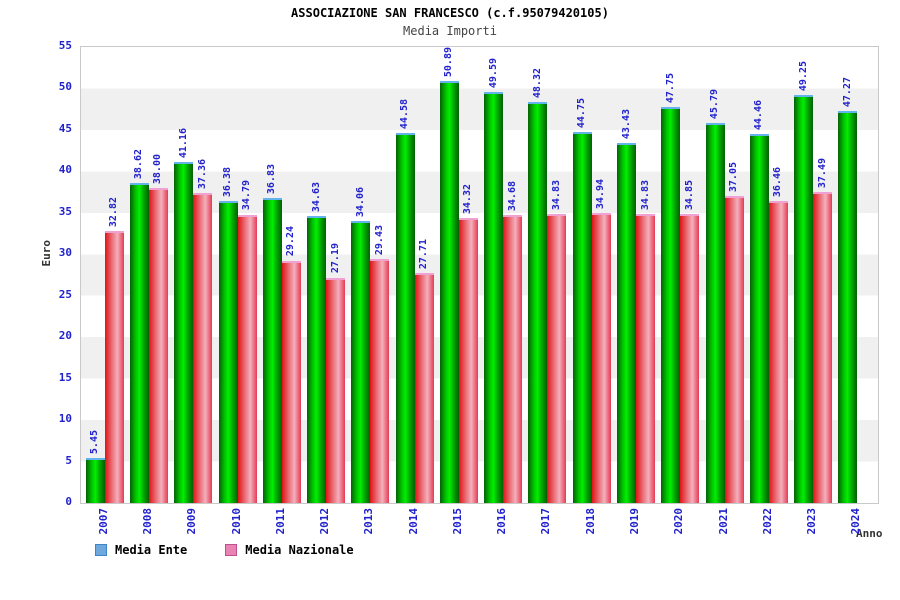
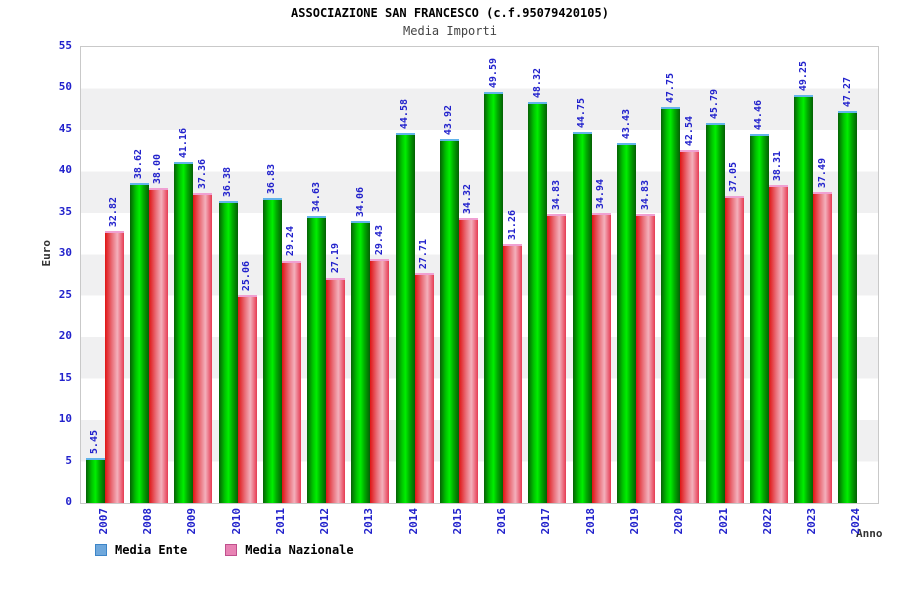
Media Nazionale/2010: 34.79 -> 25.06
Media Ente/2015: 50.89 -> 43.92
Media Nazionale/2016: 34.68 -> 31.26
Media Nazionale/2020: 34.85 -> 42.54
Media Nazionale/2022: 36.46 -> 38.31
